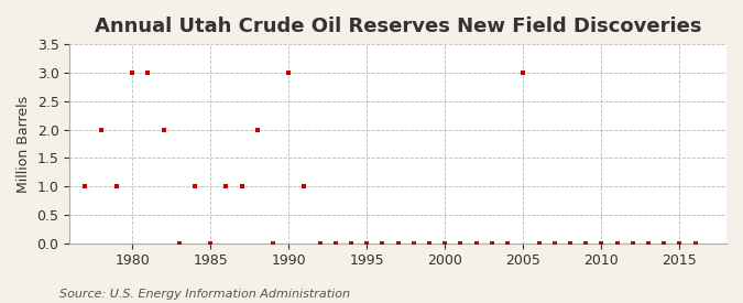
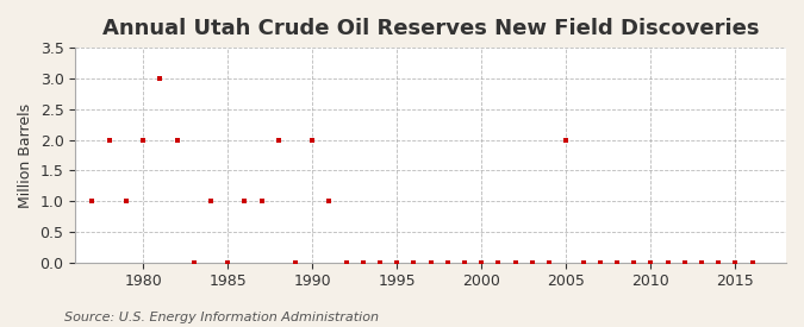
1980: 3 -> 2
1990: 3 -> 2
2005: 3 -> 2
